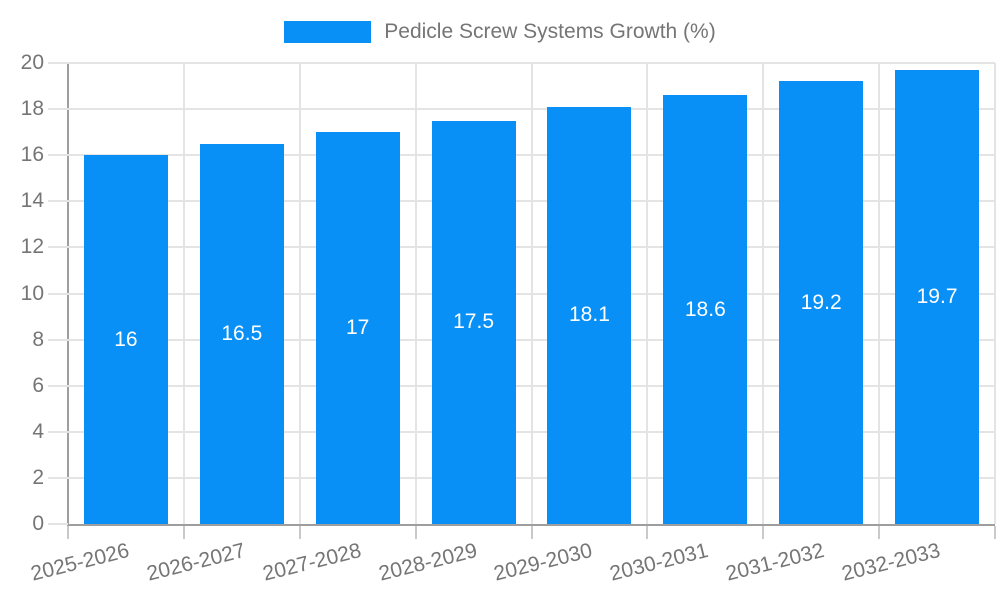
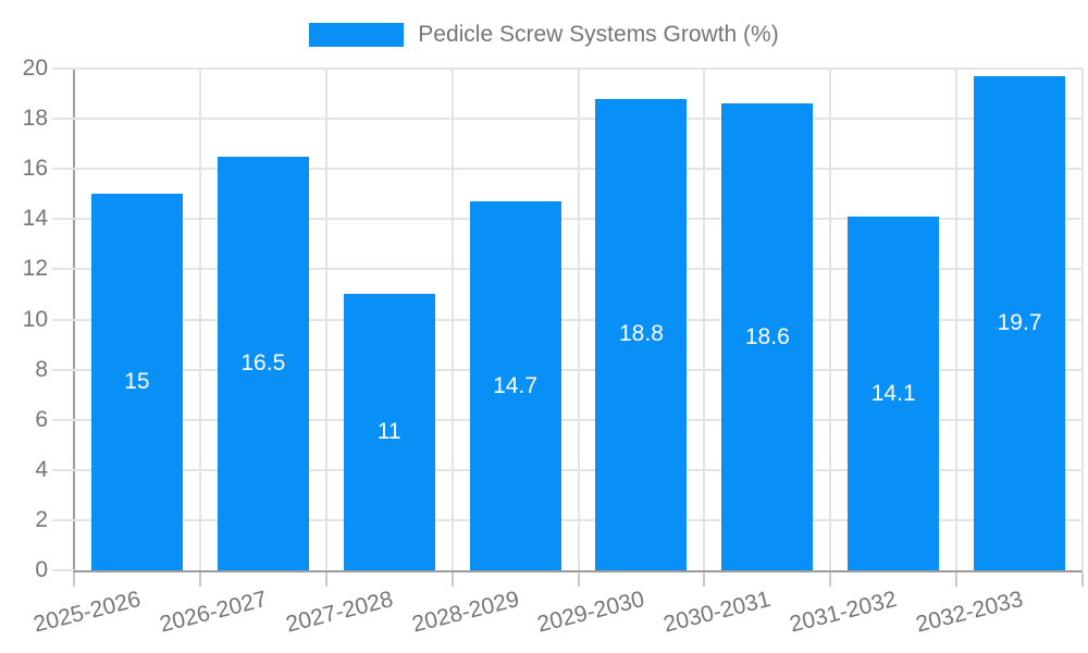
2025-2026: 16 -> 15
2027-2028: 17 -> 11
2028-2029: 17.5 -> 14.7
2029-2030: 18.1 -> 18.8
2031-2032: 19.2 -> 14.1
